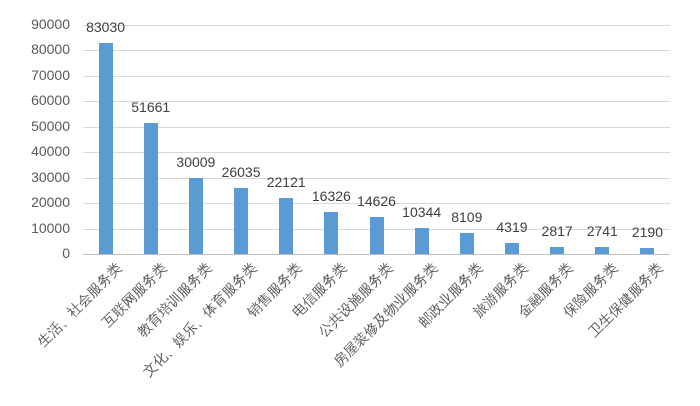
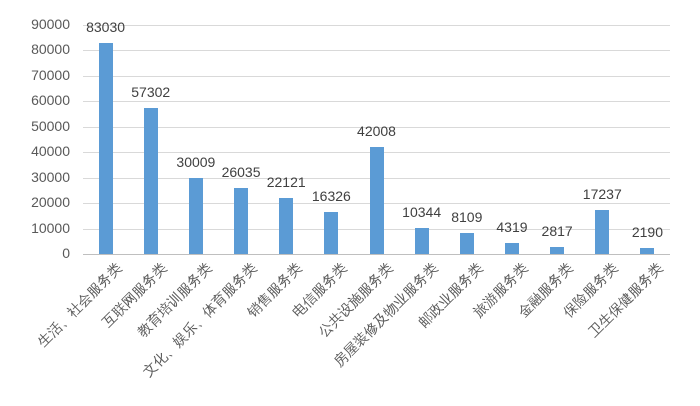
互联网服务类: 51661 -> 57302
公共设施服务类: 14626 -> 42008
保险服务类: 2741 -> 17237
